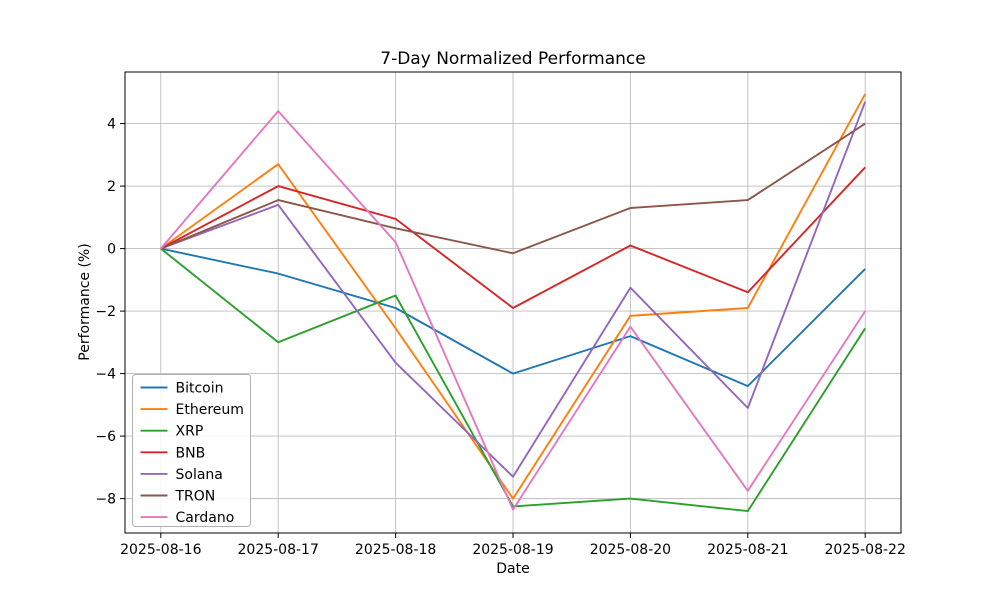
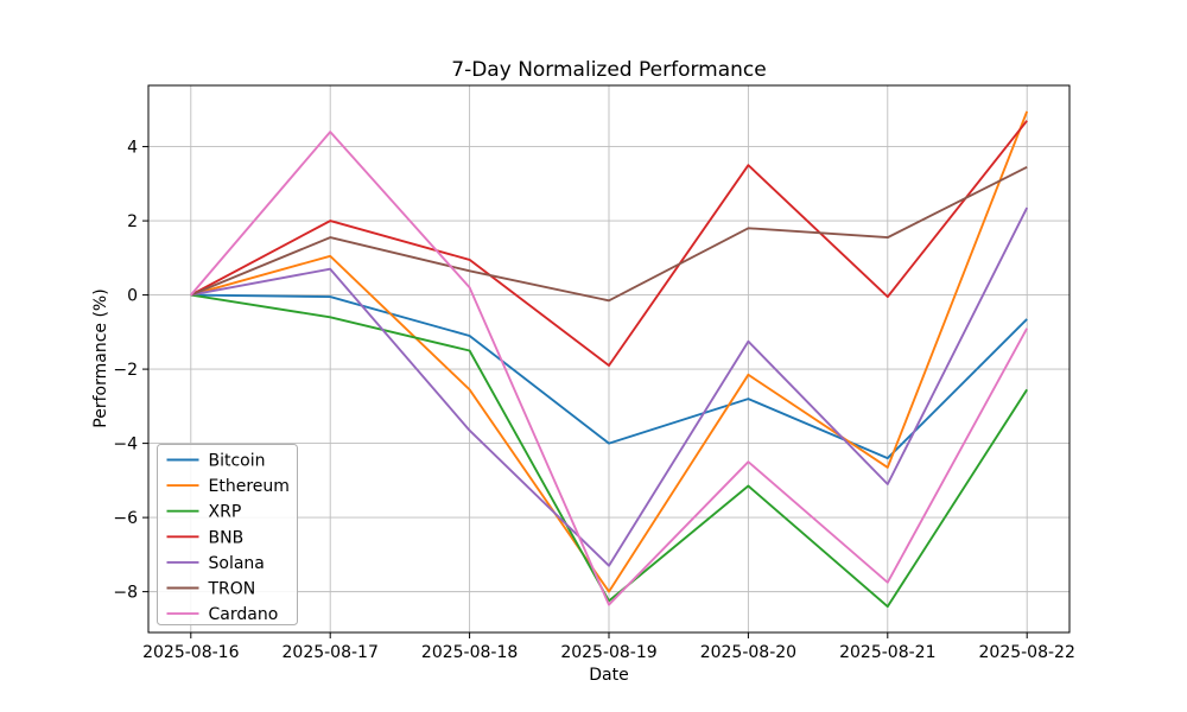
Bitcoin/2025-08-17: -0.8 -> -0.1
Ethereum/2025-08-17: 2.7 -> 1.1
XRP/2025-08-17: -3.0 -> -0.6
Solana/2025-08-17: 1.4 -> 0.7
Bitcoin/2025-08-18: -1.9 -> -1.1
XRP/2025-08-20: -8.0 -> -5.2
BNB/2025-08-20: 0.1 -> 3.5
TRON/2025-08-20: 1.3 -> 1.8
Cardano/2025-08-20: -2.5 -> -4.5
Ethereum/2025-08-21: -1.9 -> -4.7
BNB/2025-08-21: -1.4 -> -0.1
BNB/2025-08-22: 2.6 -> 4.7
Solana/2025-08-22: 4.7 -> 2.4
TRON/2025-08-22: 4.0 -> 3.5
Cardano/2025-08-22: -2.0 -> -0.9
